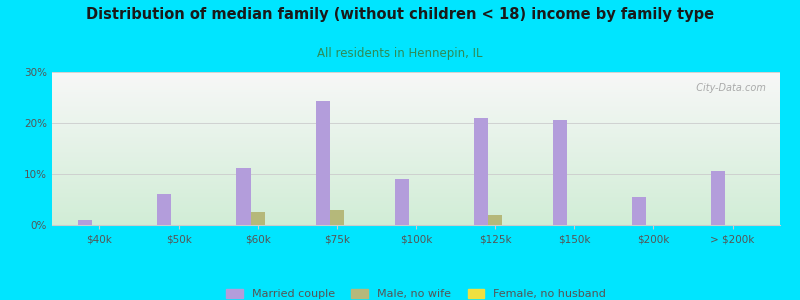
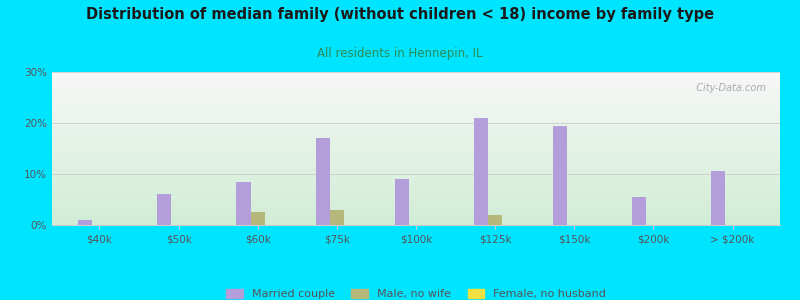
Married couple/$60k: 11.2% -> 8.5%
Married couple/$75k: 24.4% -> 17.0%
Married couple/$150k: 20.6% -> 19.5%
